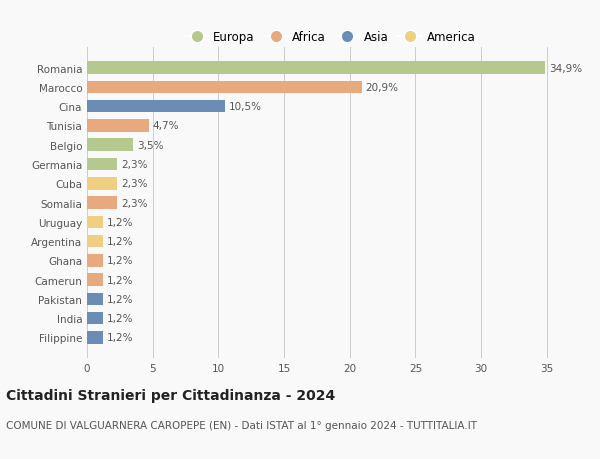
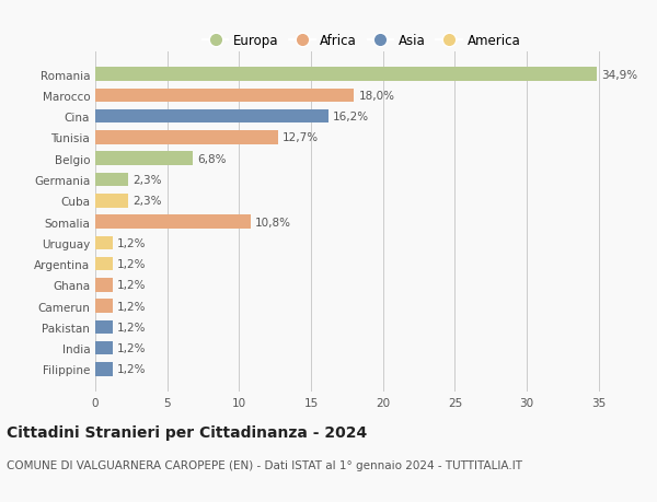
Marocco: 20,9% -> 18,0%
Cina: 10,5% -> 16,2%
Tunisia: 4,7% -> 12,7%
Belgio: 3,5% -> 6,8%
Somalia: 2,3% -> 10,8%
